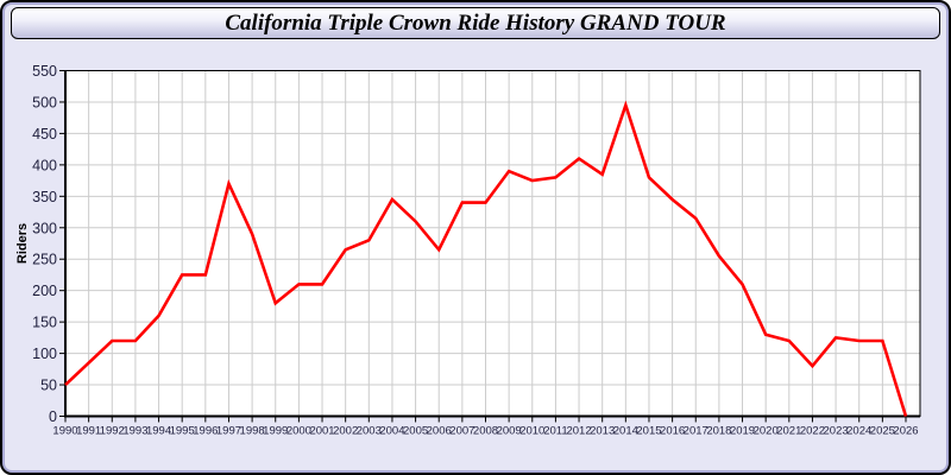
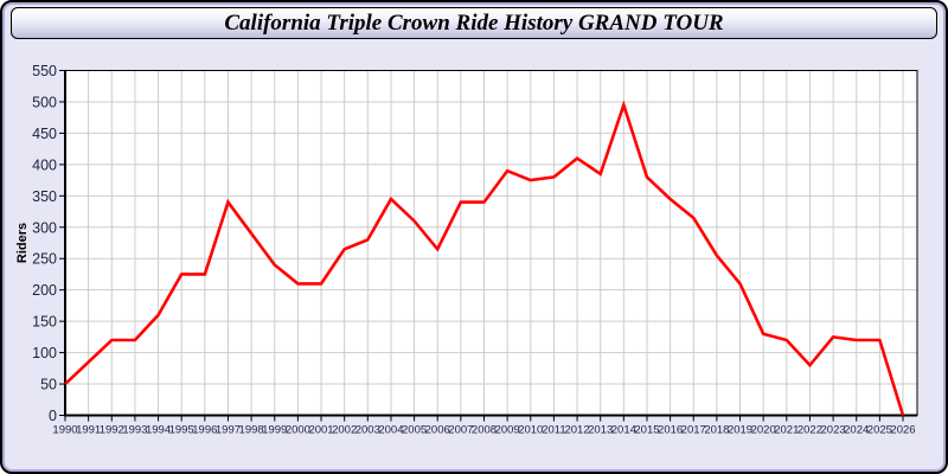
1997: 370 -> 340
1999: 180 -> 240
